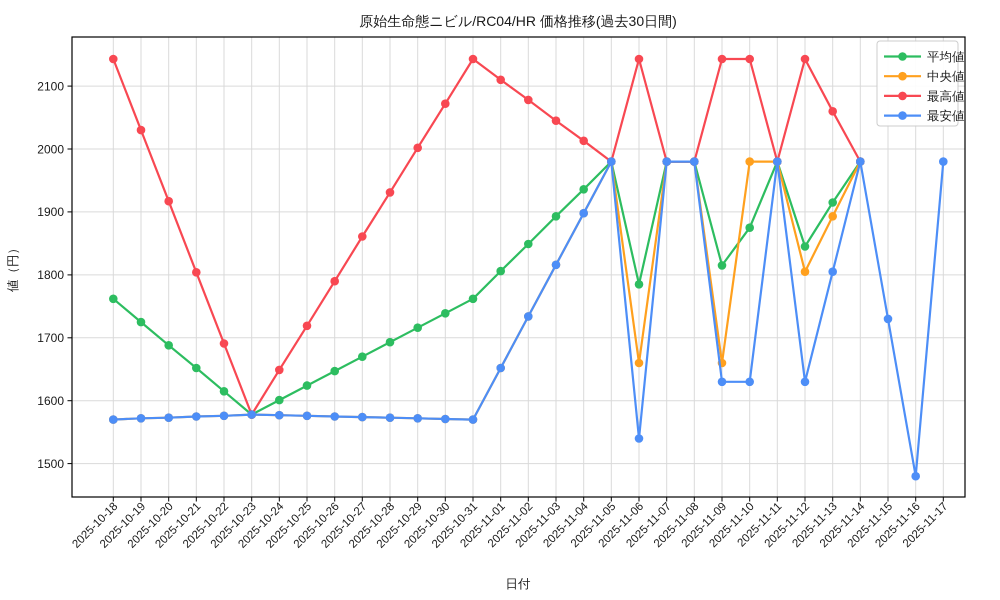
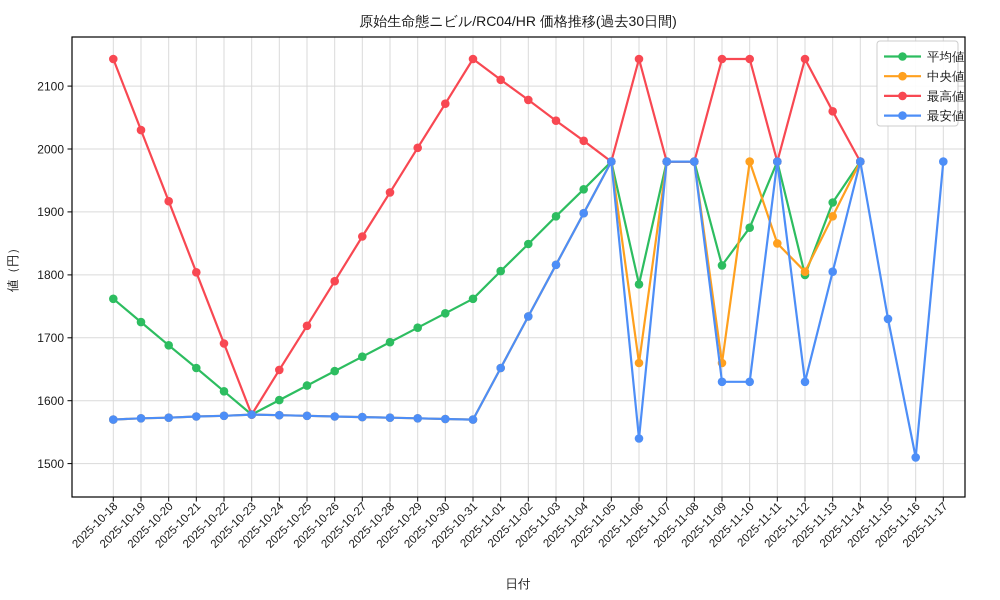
中央値/2025-11-11: 1980 -> 1850
平均値/2025-11-12: 1840 -> 1800
最安値/2025-11-16: 1480 -> 1510
